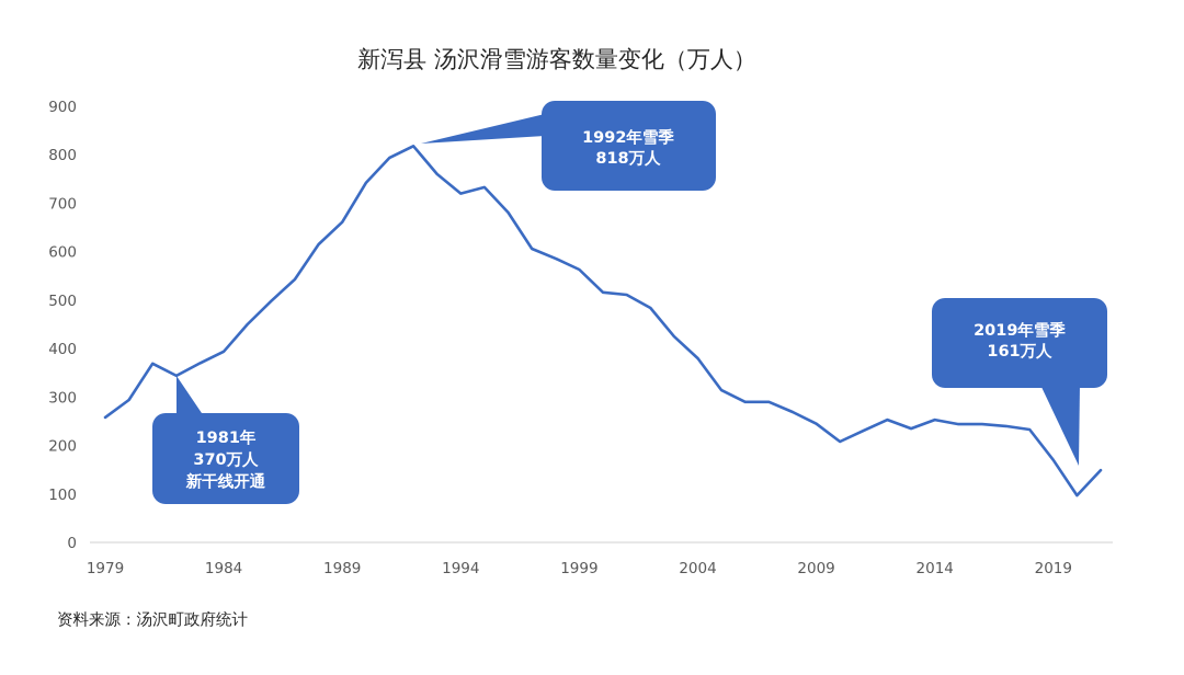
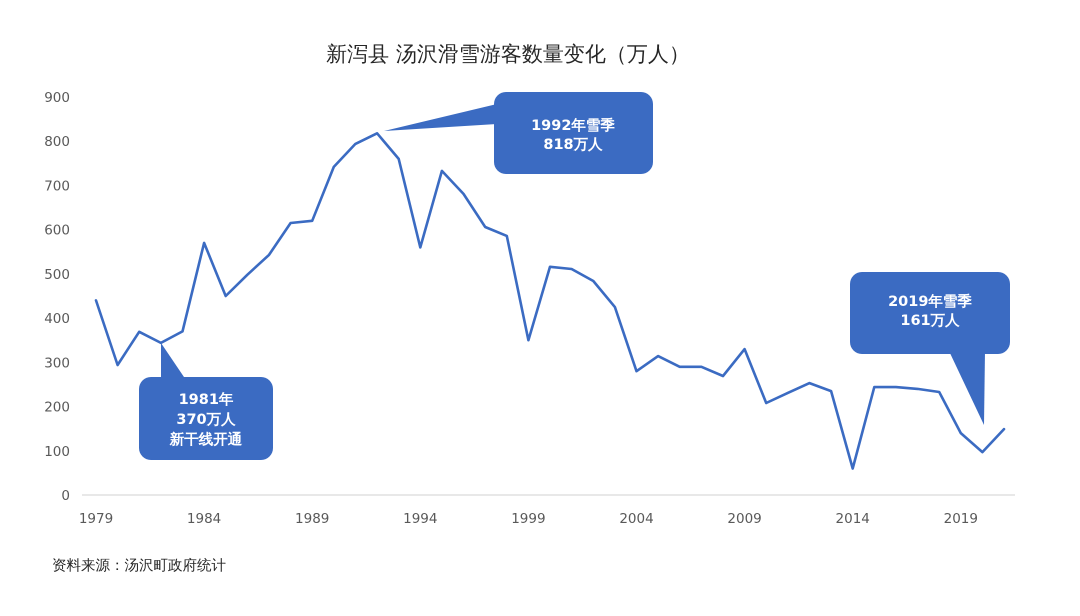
1979: 260 -> 440
1984: 390 -> 570
1989: 660 -> 620
1994: 720 -> 560
1999: 560 -> 350
2004: 380 -> 280
2009: 240 -> 330
2014: 250 -> 60
2019: 170 -> 140
